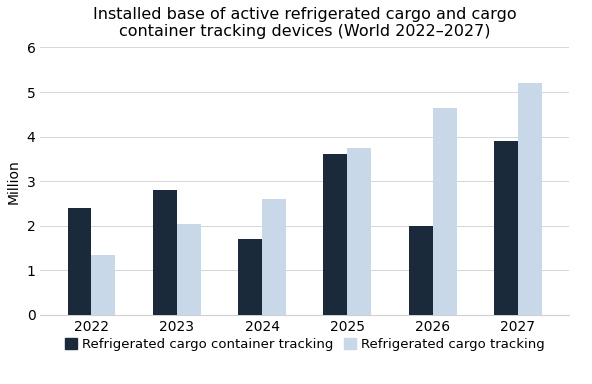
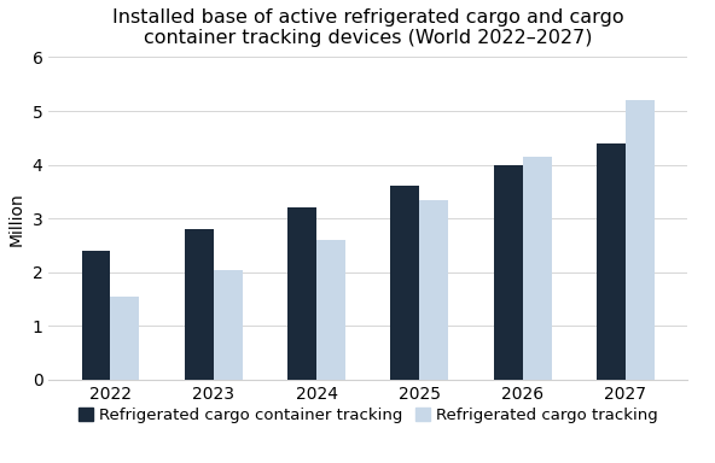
Refrigerated cargo tracking/2022: 1.35 -> 1.55
Refrigerated cargo container tracking/2024: 1.7 -> 3.2
Refrigerated cargo tracking/2025: 3.75 -> 3.35
Refrigerated cargo container tracking/2026: 2.0 -> 4.0
Refrigerated cargo tracking/2026: 4.65 -> 4.15
Refrigerated cargo container tracking/2027: 3.9 -> 4.4
